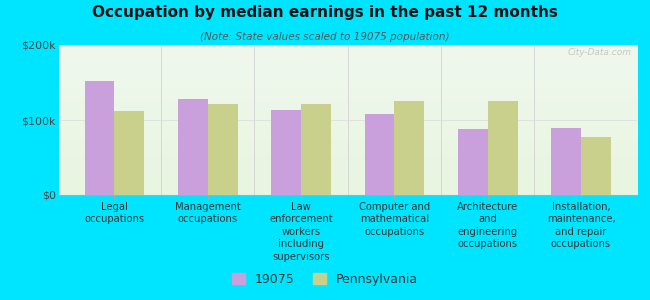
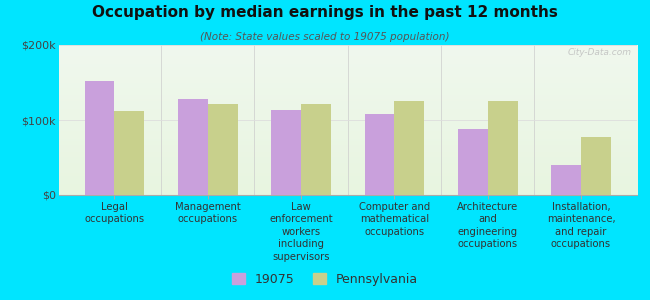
19075/Installation, maintenance, and repair occupations: $90k -> $40k
